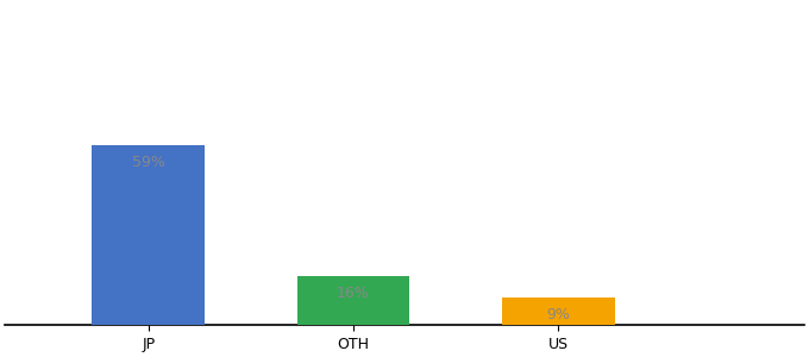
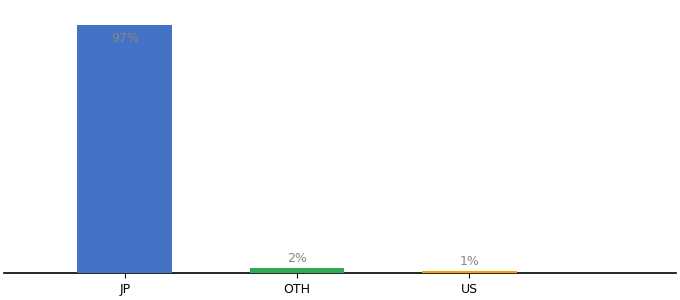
JP: 59% -> 97%
OTH: 16% -> 2%
US: 9% -> 1%
